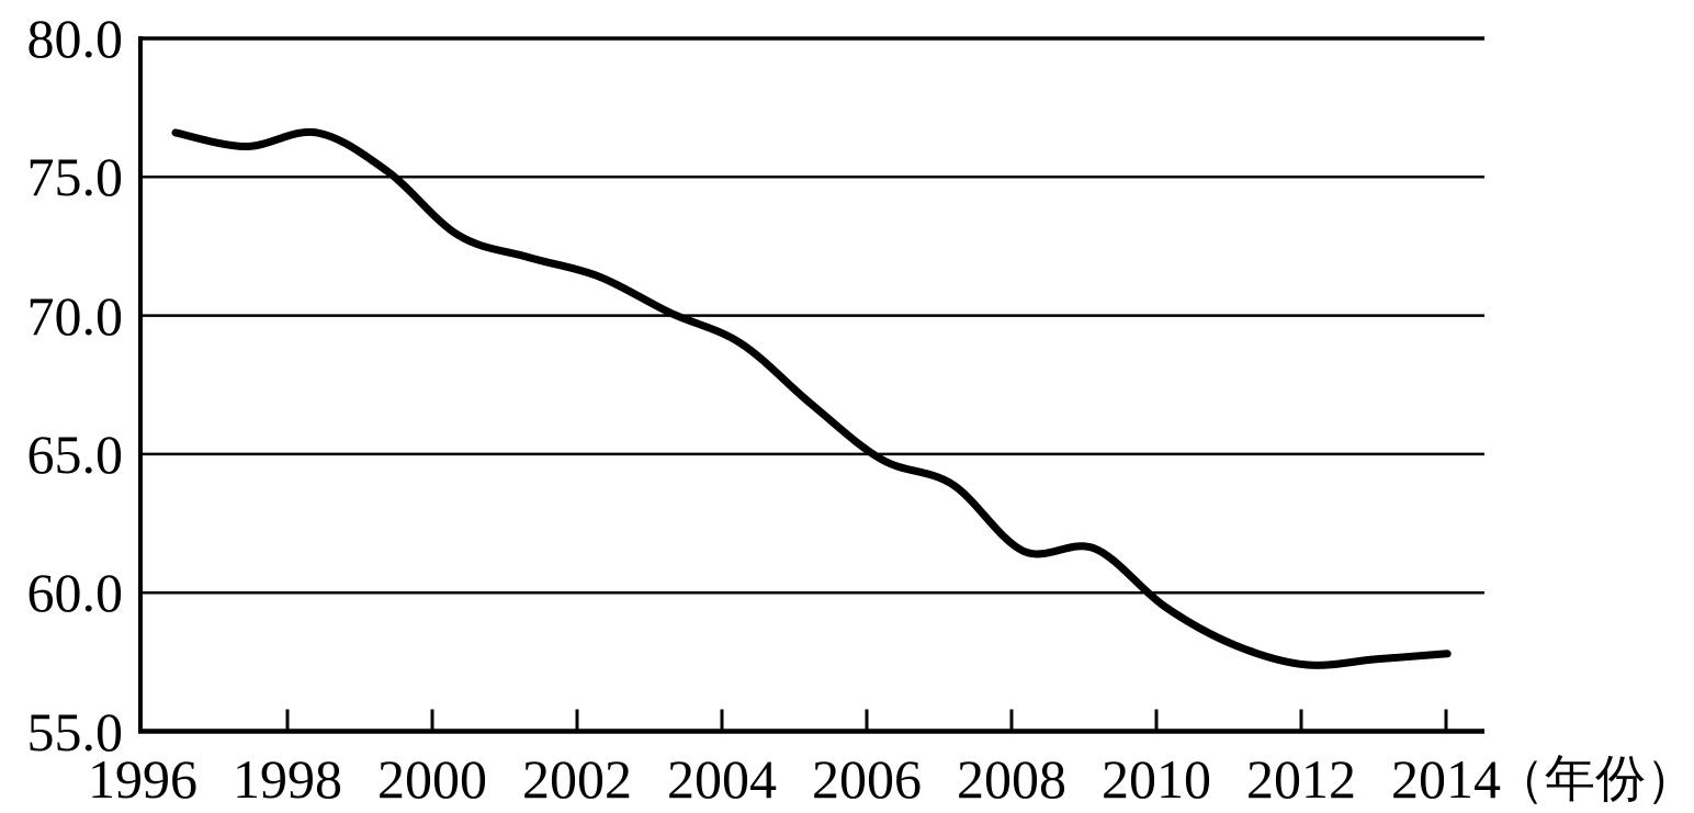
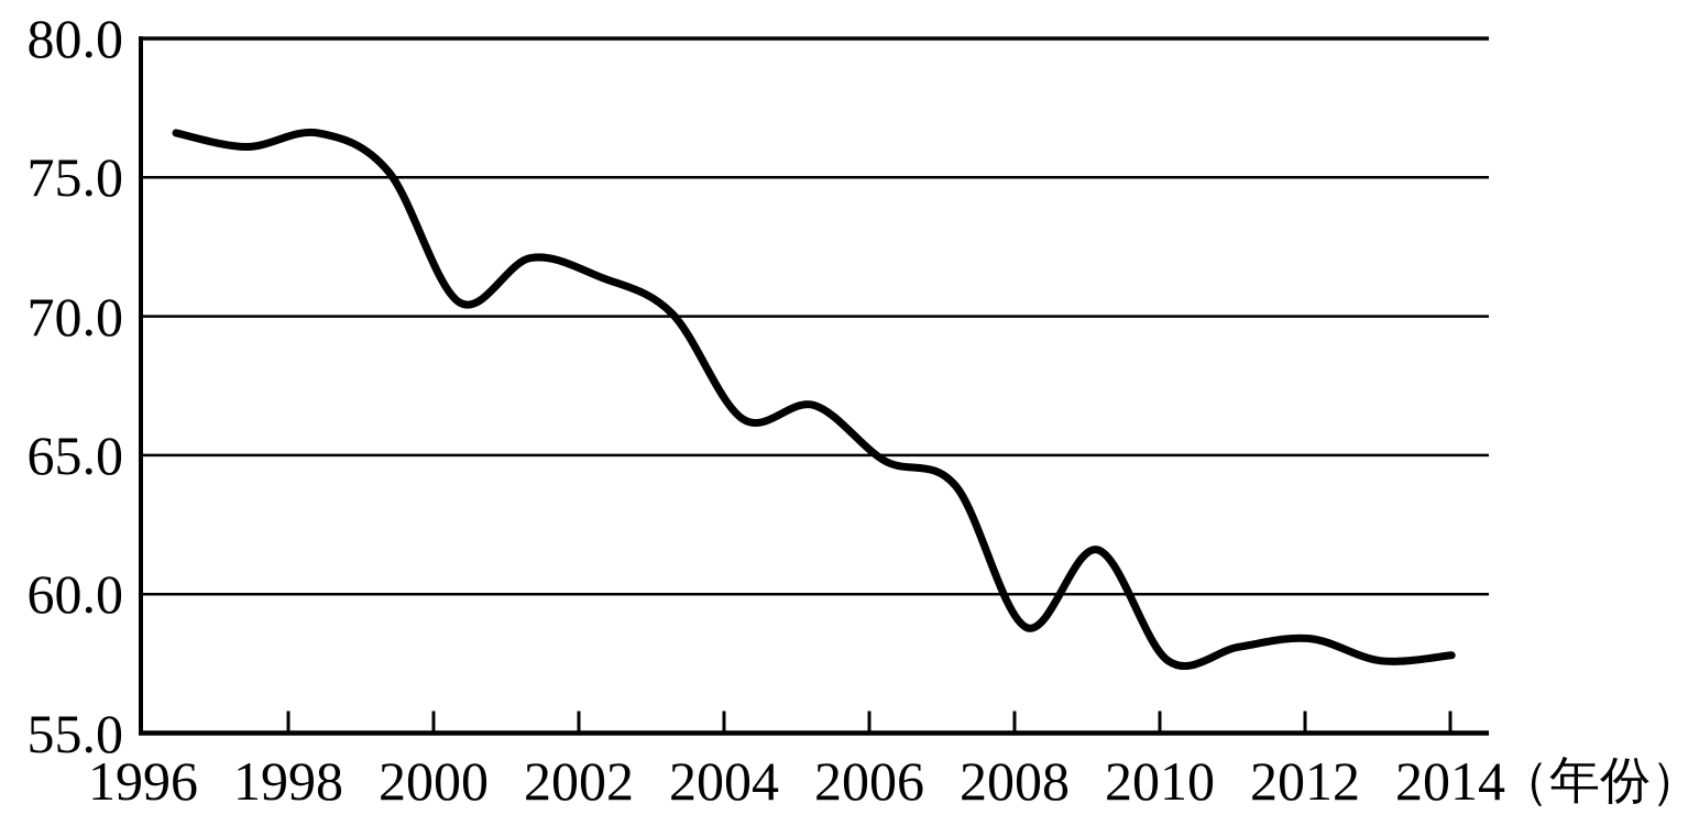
2000: 72.9 -> 70.5
2004: 69.0 -> 66.3
2008: 61.5 -> 58.8
2010: 59.5 -> 57.6
2012: 57.4 -> 58.4
